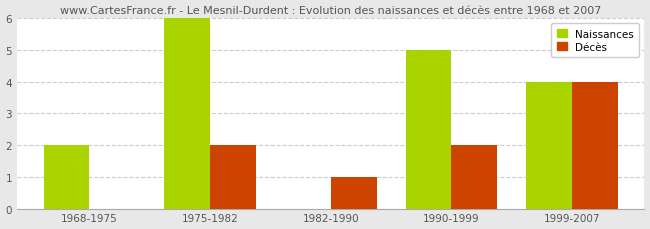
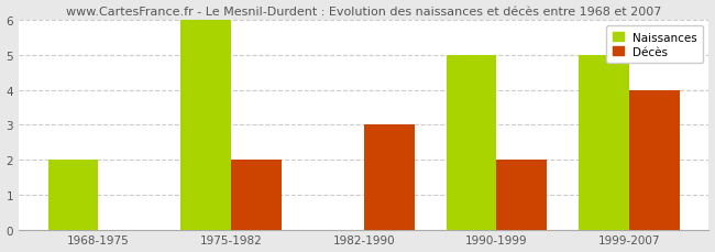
Décès/1982-1990: 1 -> 3
Naissances/1999-2007: 4 -> 5
